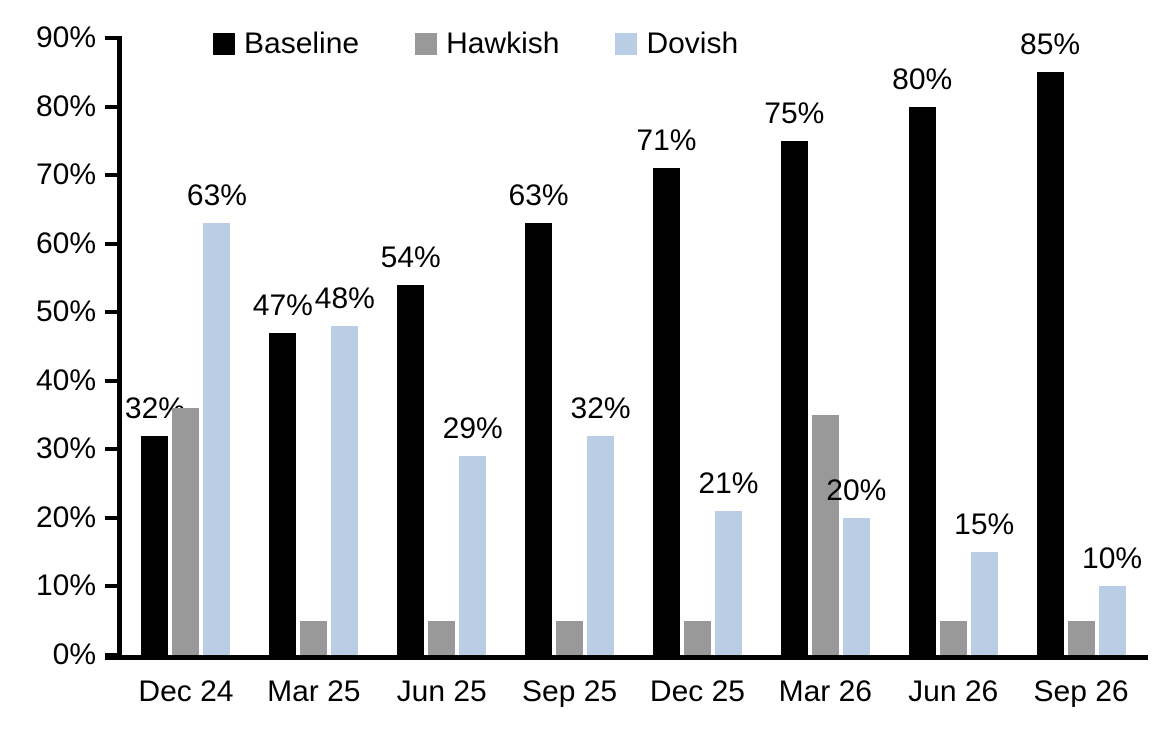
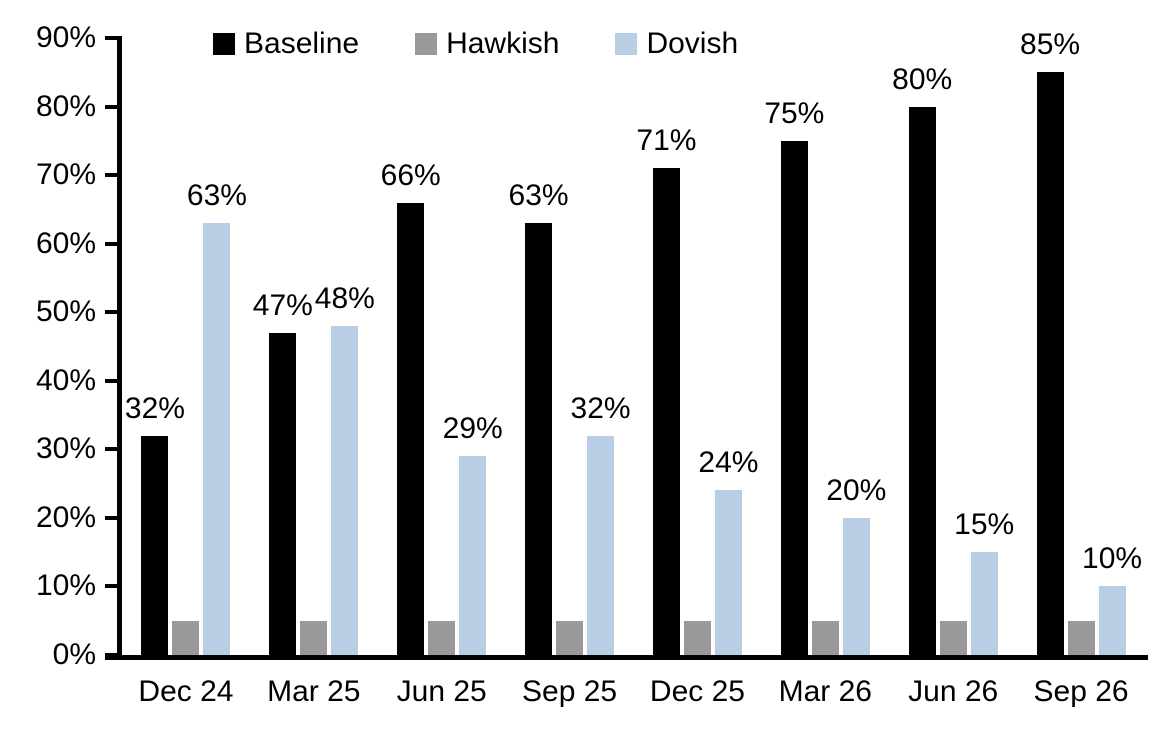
Hawkish/Dec 24: 36% -> 5%
Baseline/Jun 25: 54% -> 66%
Dovish/Dec 25: 21% -> 24%
Hawkish/Mar 26: 35% -> 5%
